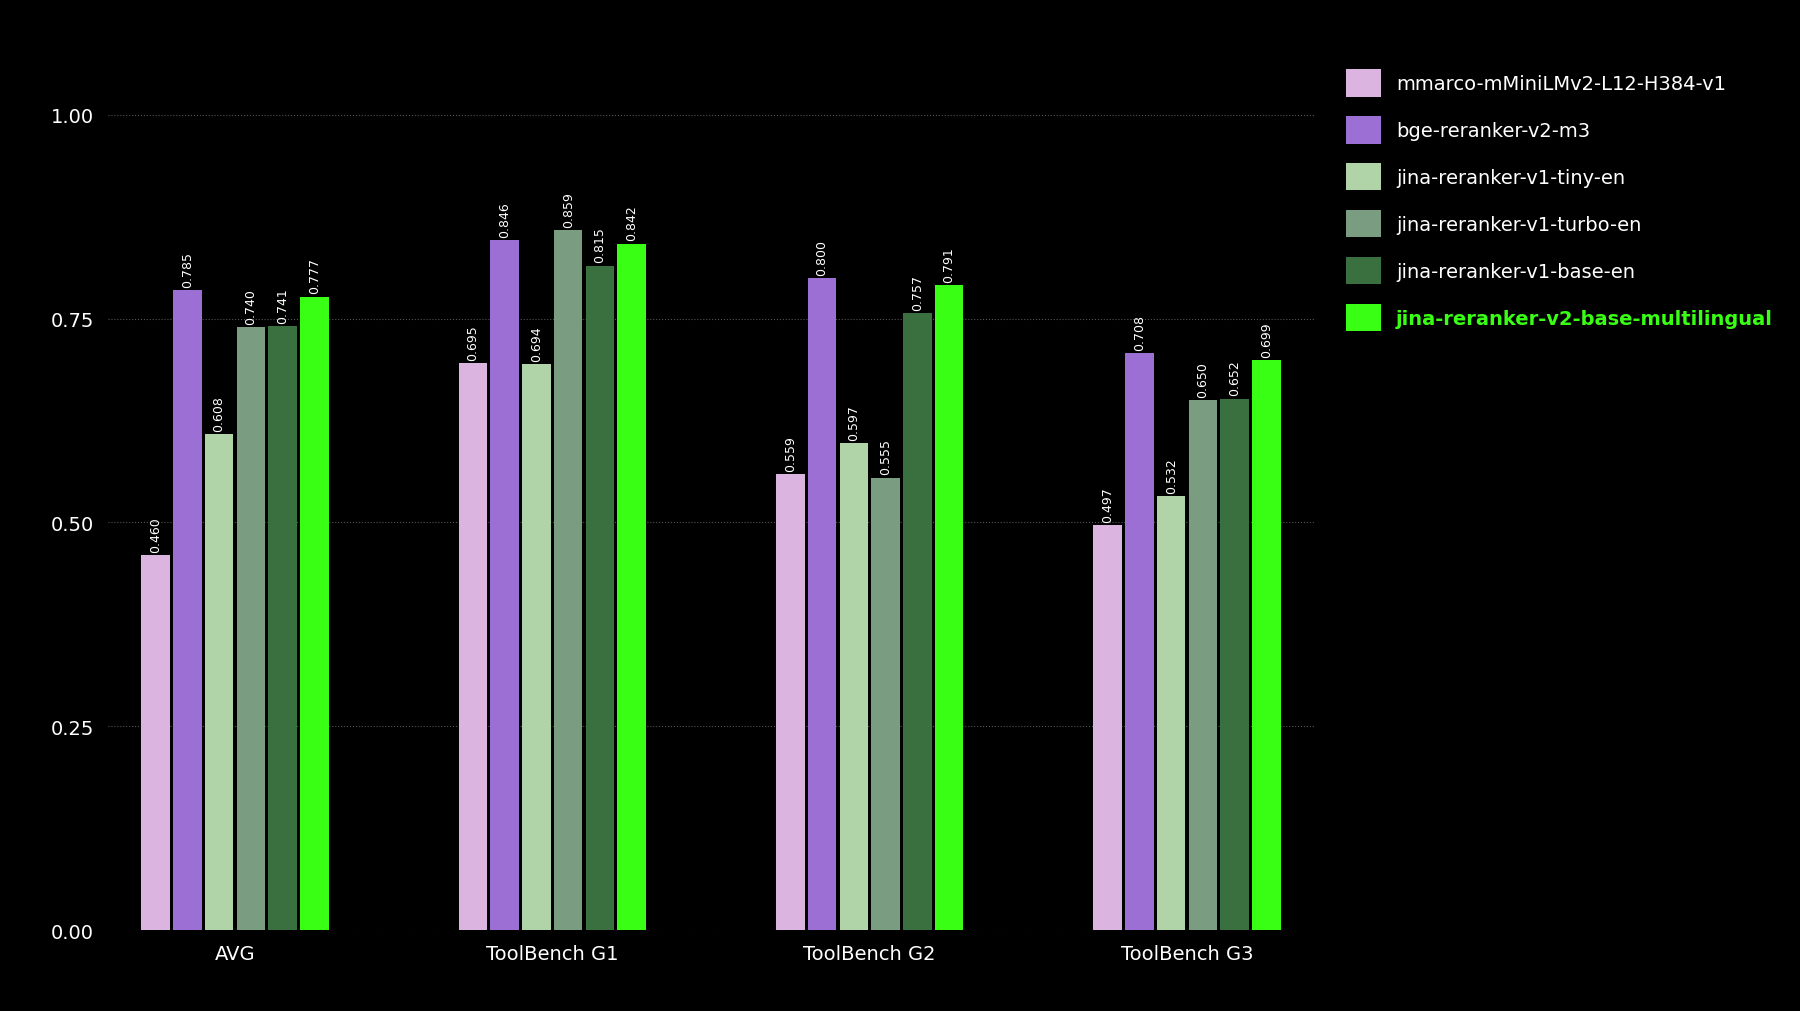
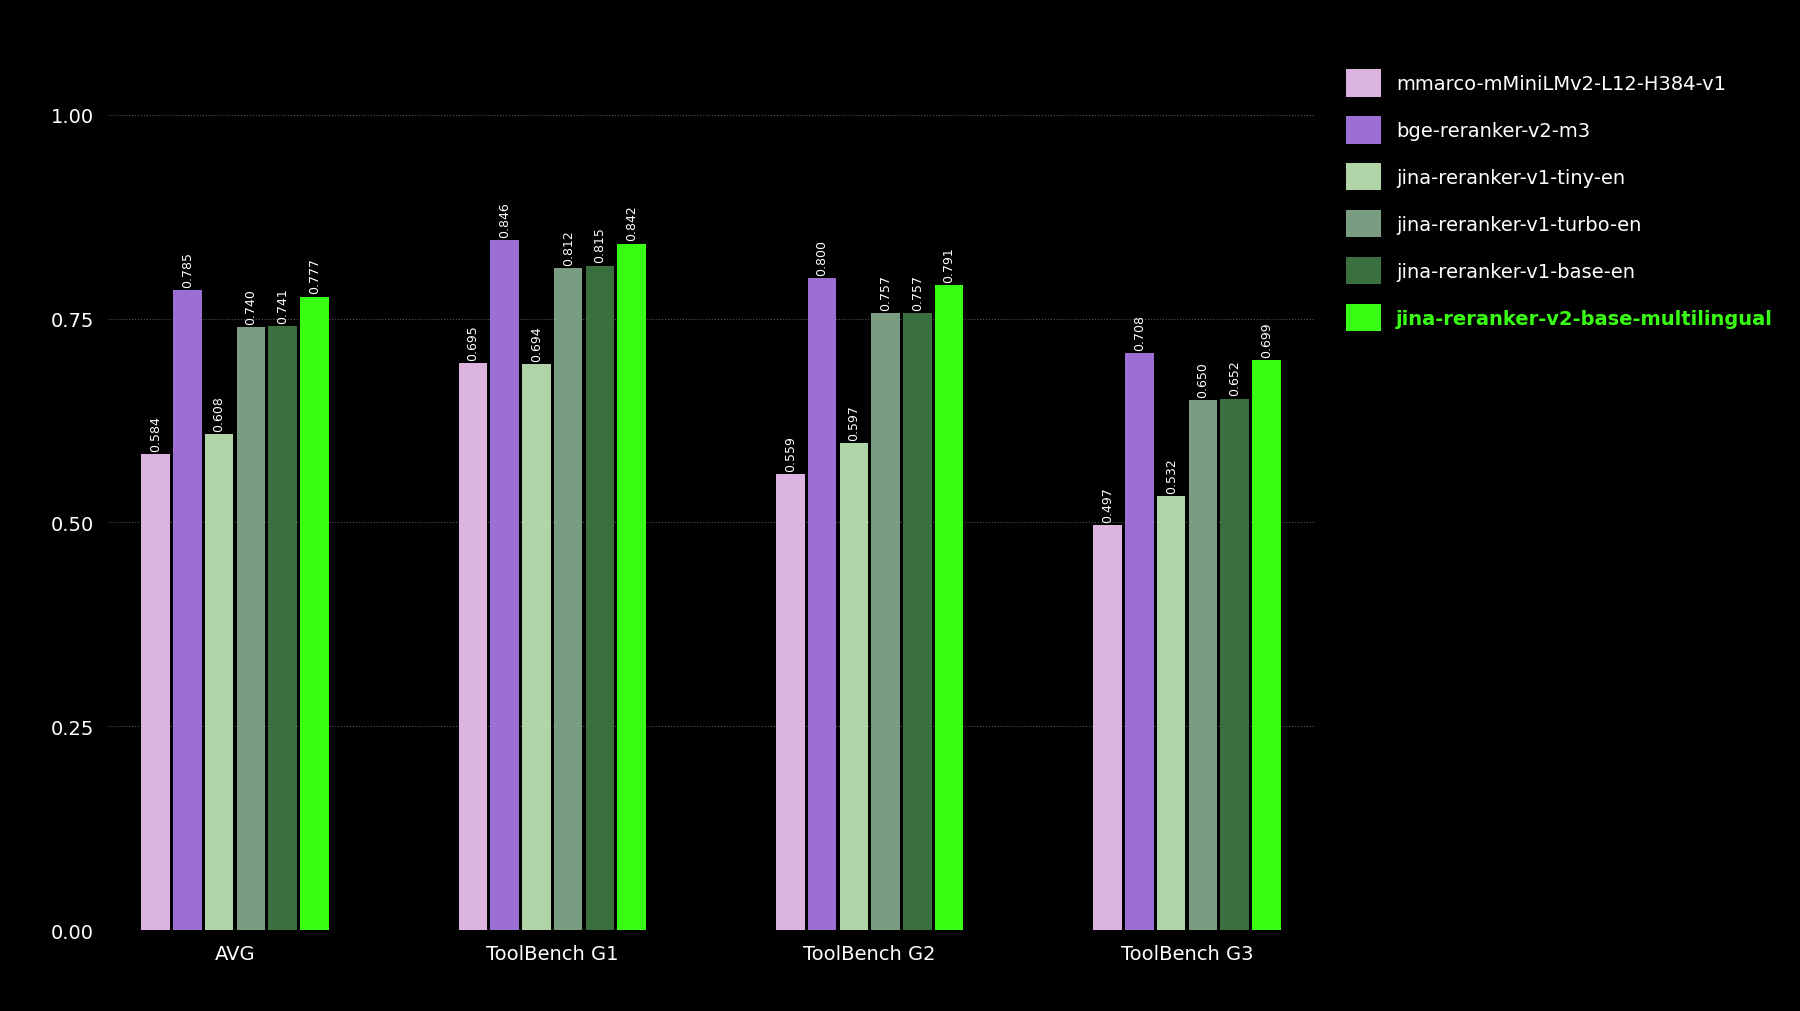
mmarco-mMiniLMv2-L12-H384-v1/AVG: 0.460 -> 0.584
jina-reranker-v1-turbo-en/ToolBench G1: 0.859 -> 0.812
jina-reranker-v1-turbo-en/ToolBench G2: 0.555 -> 0.757
